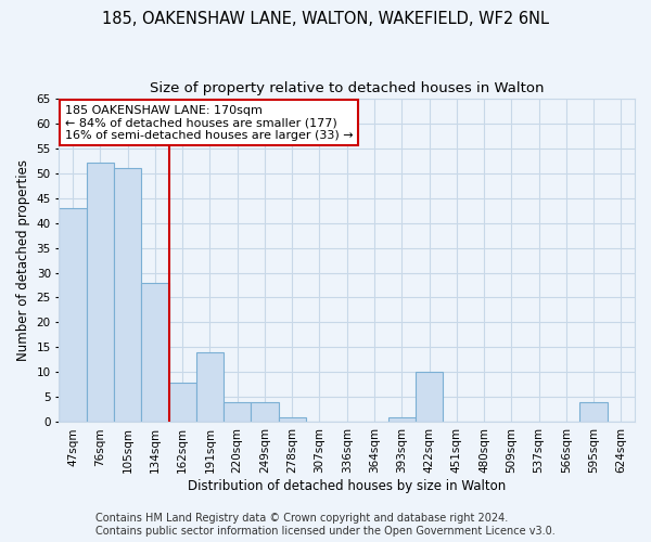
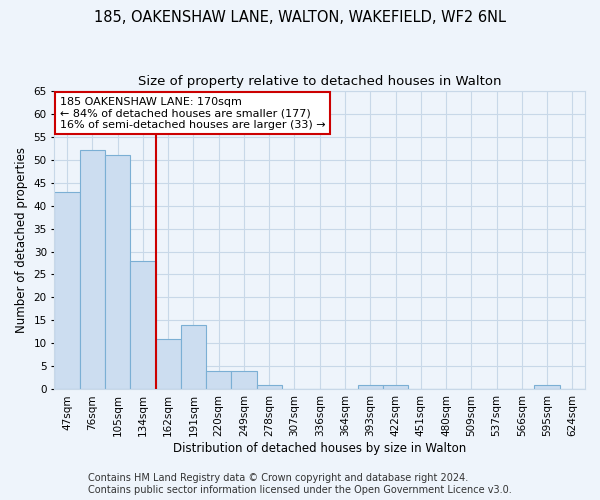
162sqm: 8 -> 11
422sqm: 10 -> 1
595sqm: 4 -> 1
